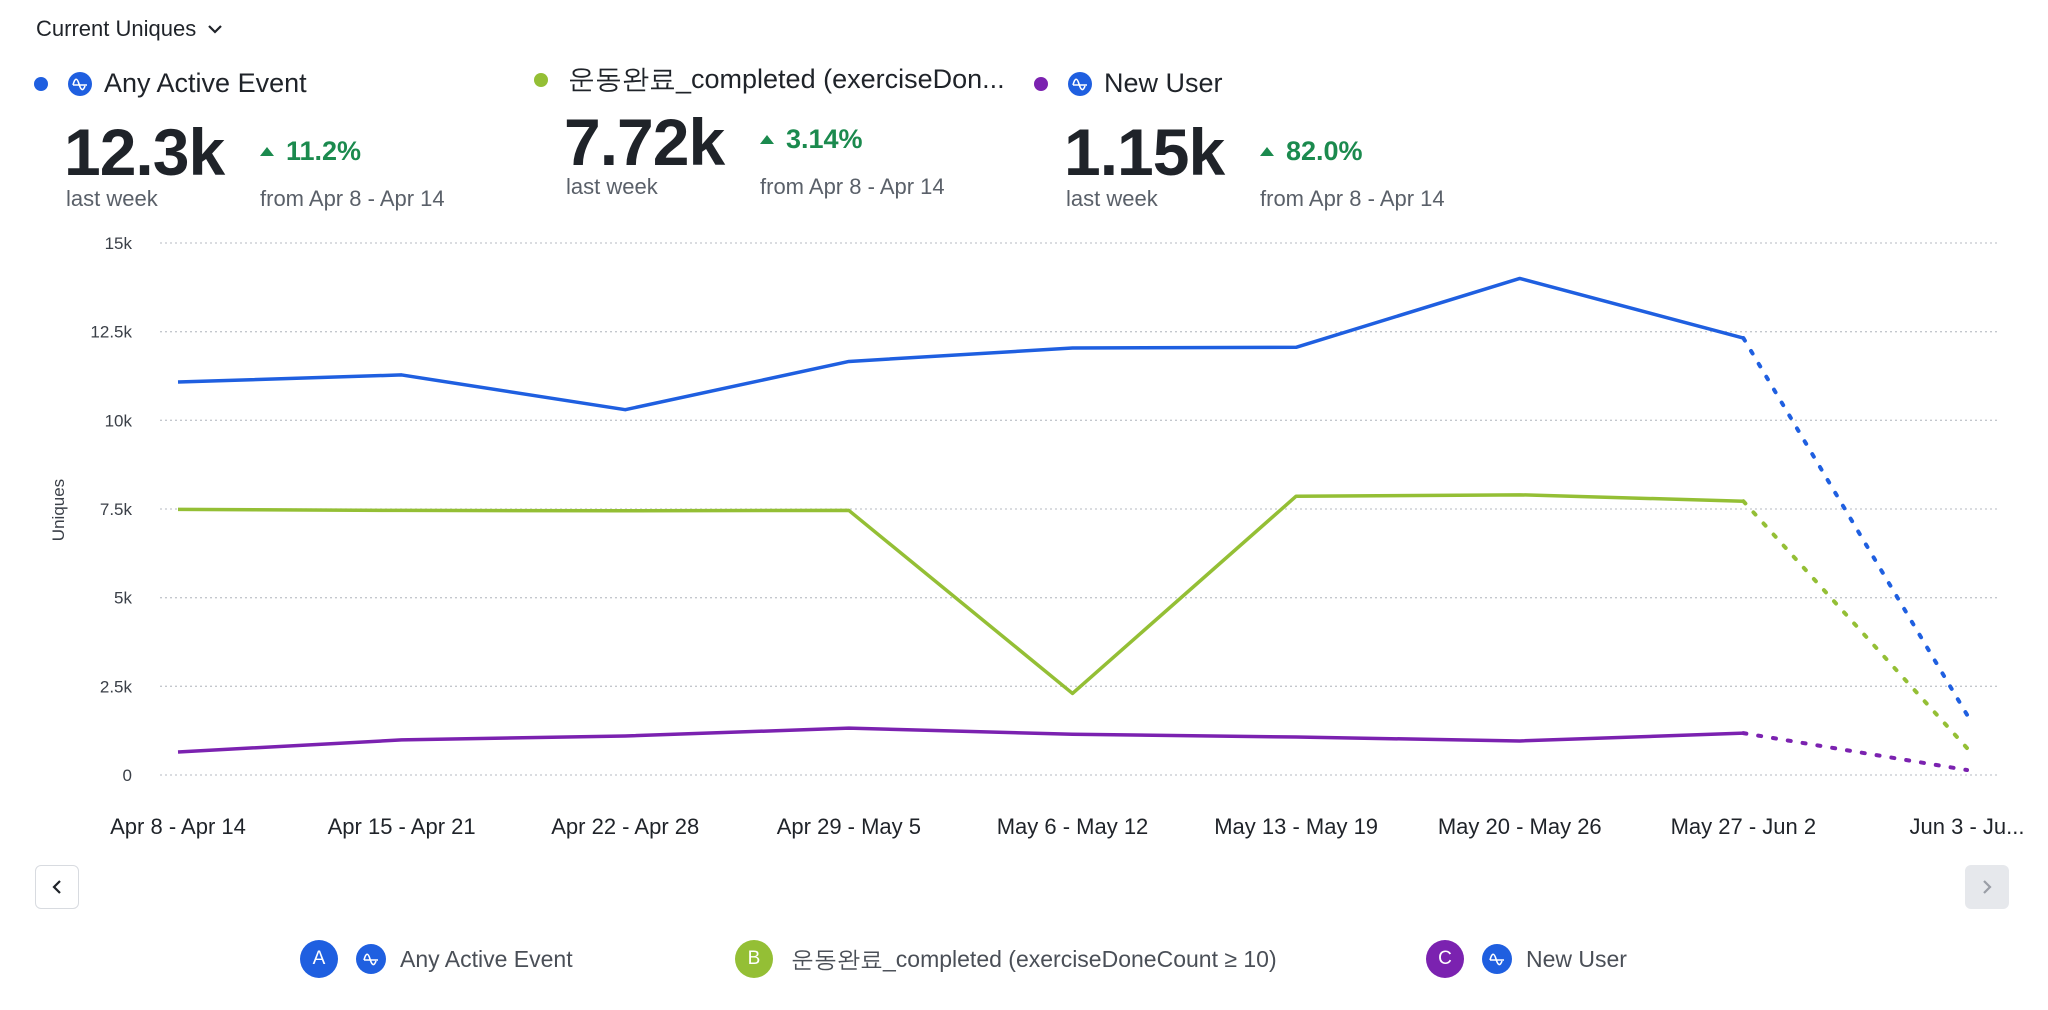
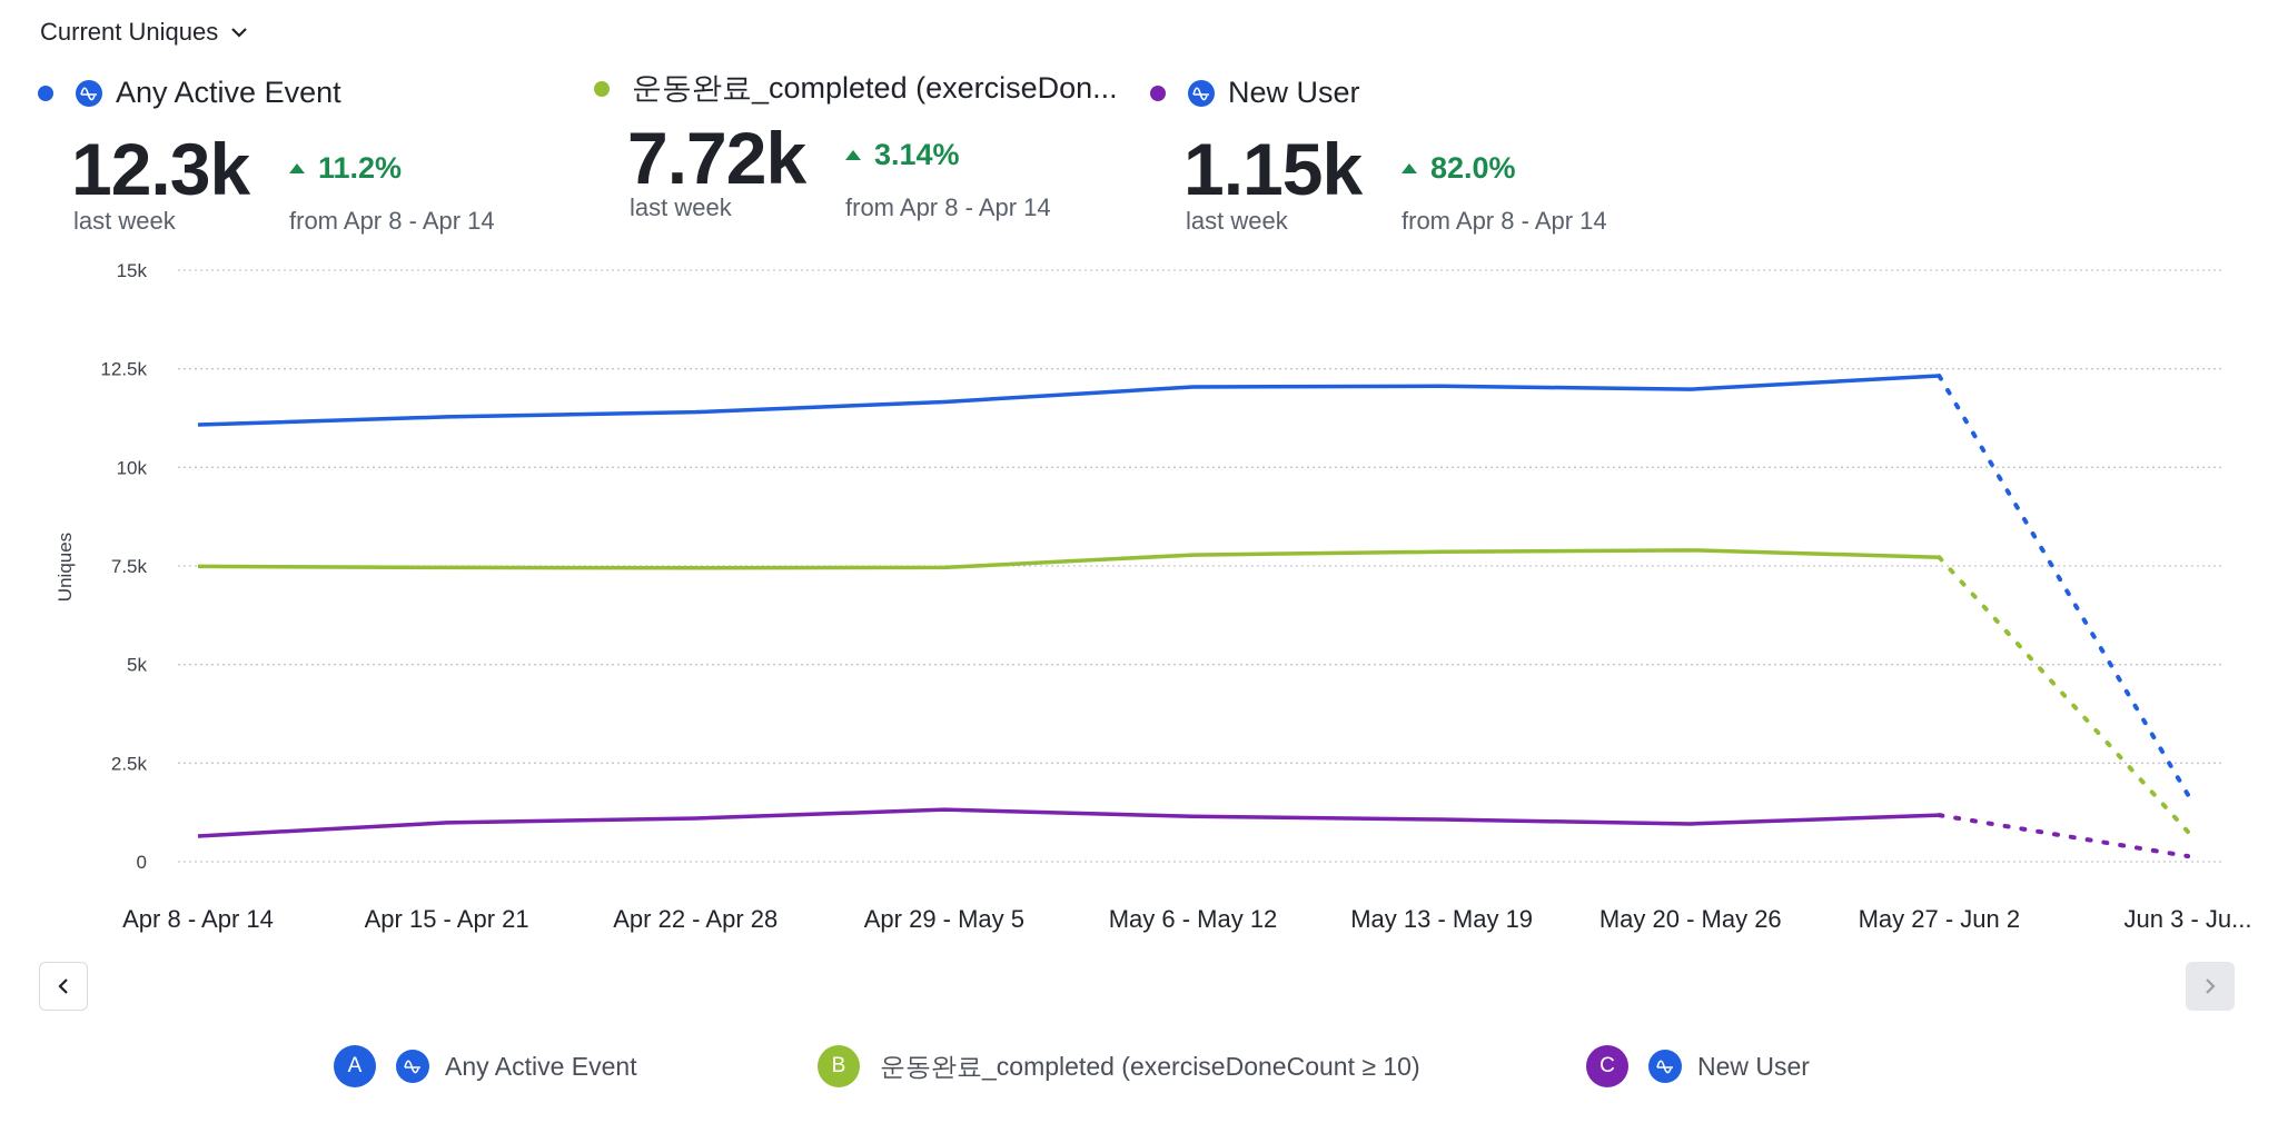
Any Active Event/Apr 22 - Apr 28: 10.3k -> 11.4k
운동완료_completed (exerciseDoneCount ≥ 10)/May 6 - May 12: 2.3k -> 7.8k
Any Active Event/May 20 - May 26: 14.0k -> 12.0k
